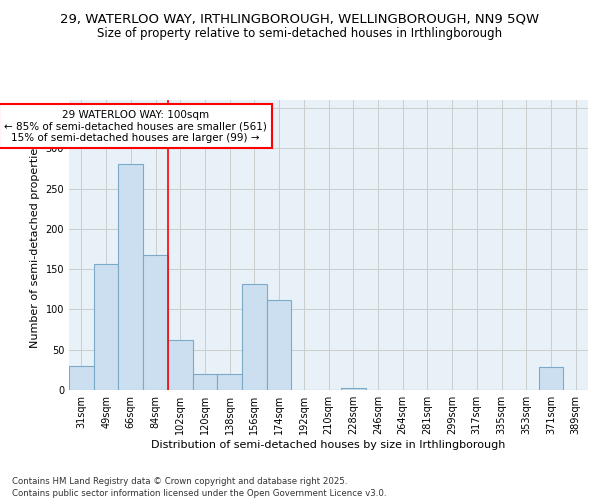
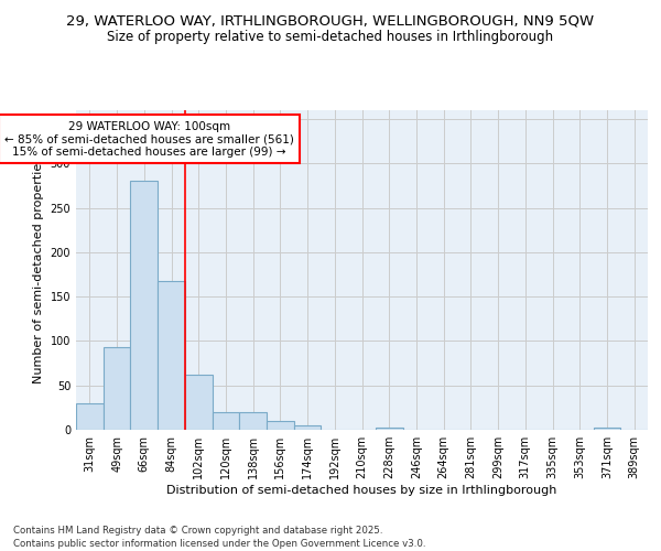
49sqm: 156 -> 93
156sqm: 132 -> 10
174sqm: 112 -> 5
371sqm: 28 -> 2
